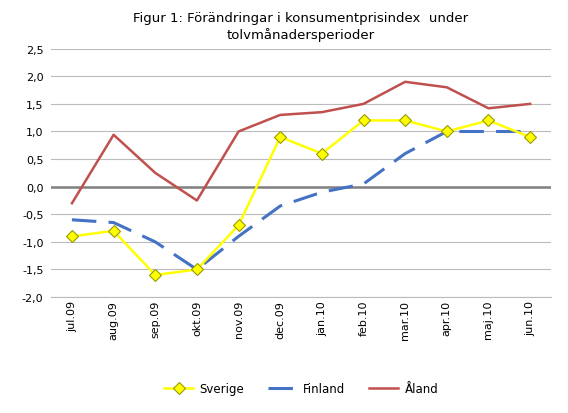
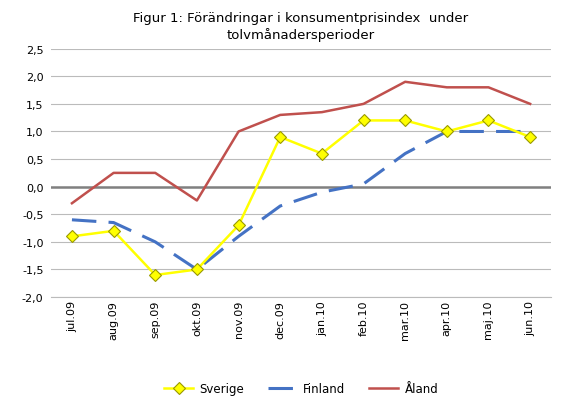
Åland/aug.09: 0,94 -> 0,25
Åland/maj.10: 1,42 -> 1,80
